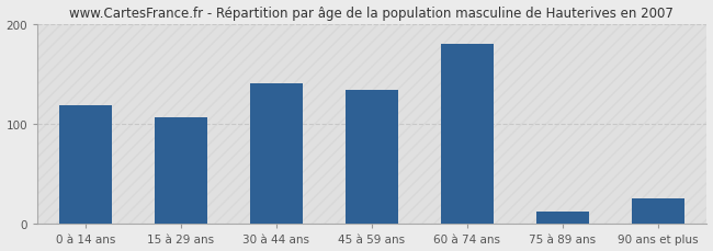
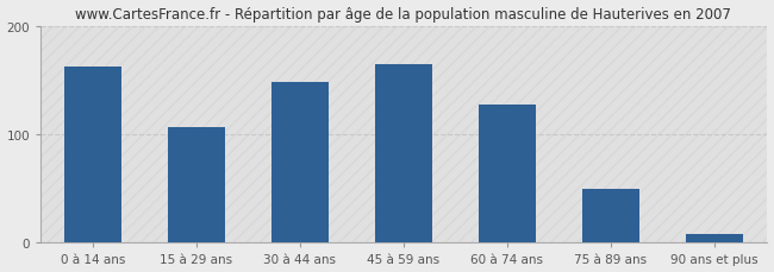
0 à 14 ans: 118 -> 162
30 à 44 ans: 140 -> 148
45 à 59 ans: 134 -> 165
60 à 74 ans: 180 -> 127
75 à 89 ans: 12 -> 50
90 ans et plus: 26 -> 8
